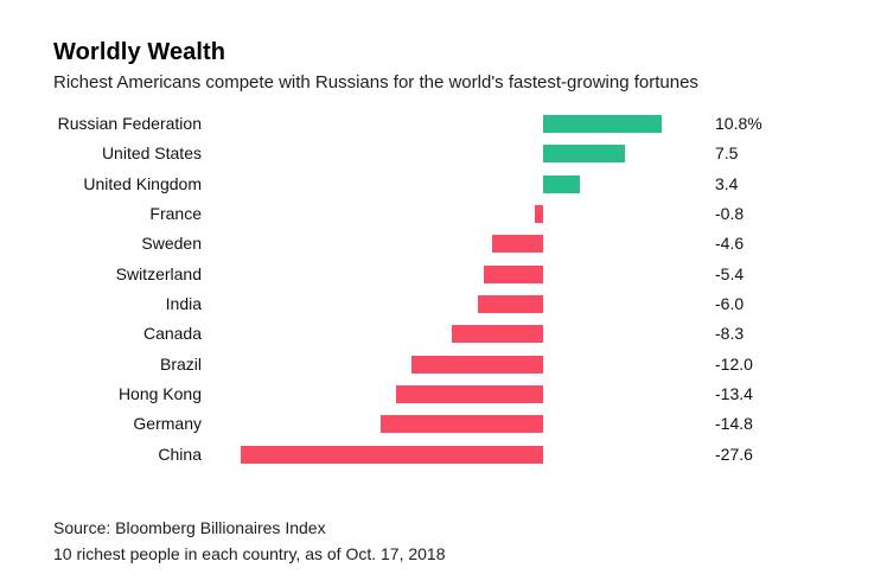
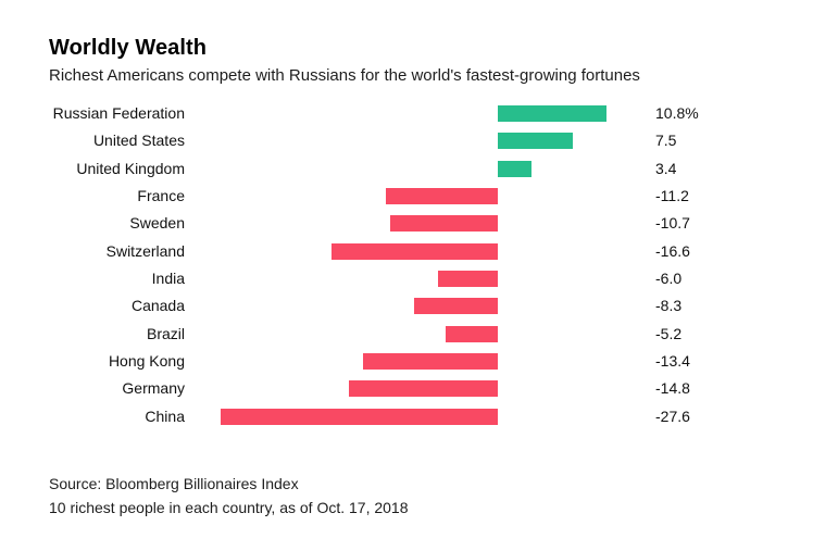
France: -0.8 -> -11.2
Sweden: -4.6 -> -10.7
Switzerland: -5.4 -> -16.6
Brazil: -12.0 -> -5.2
